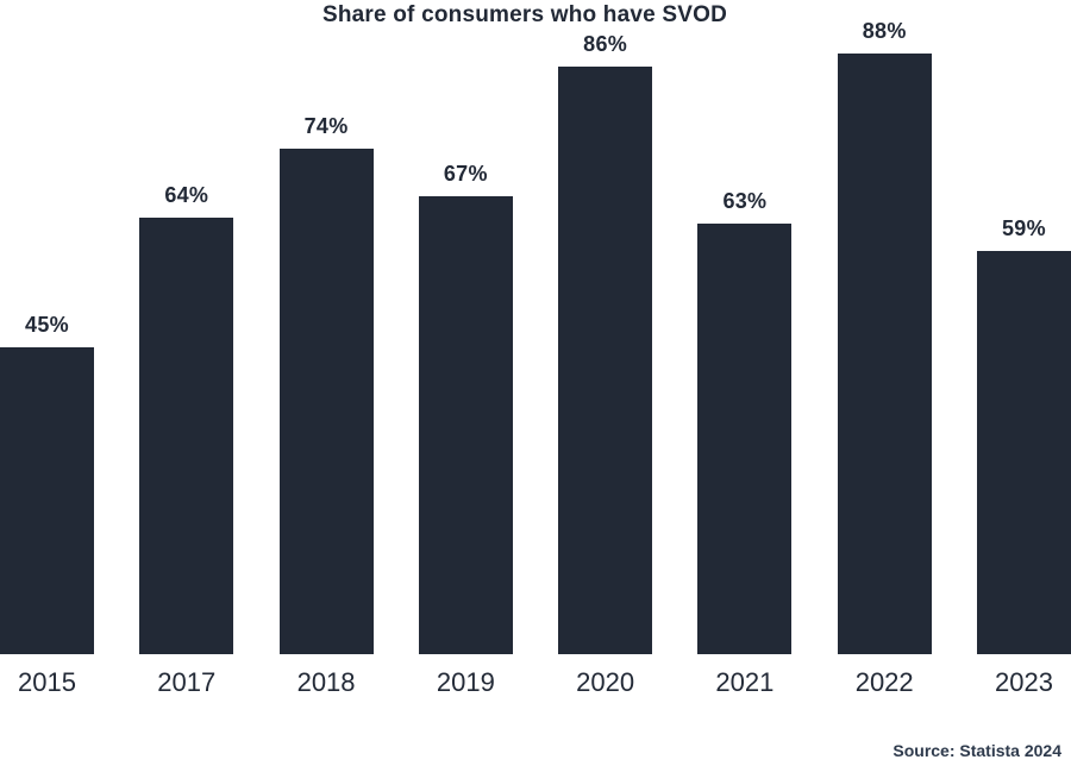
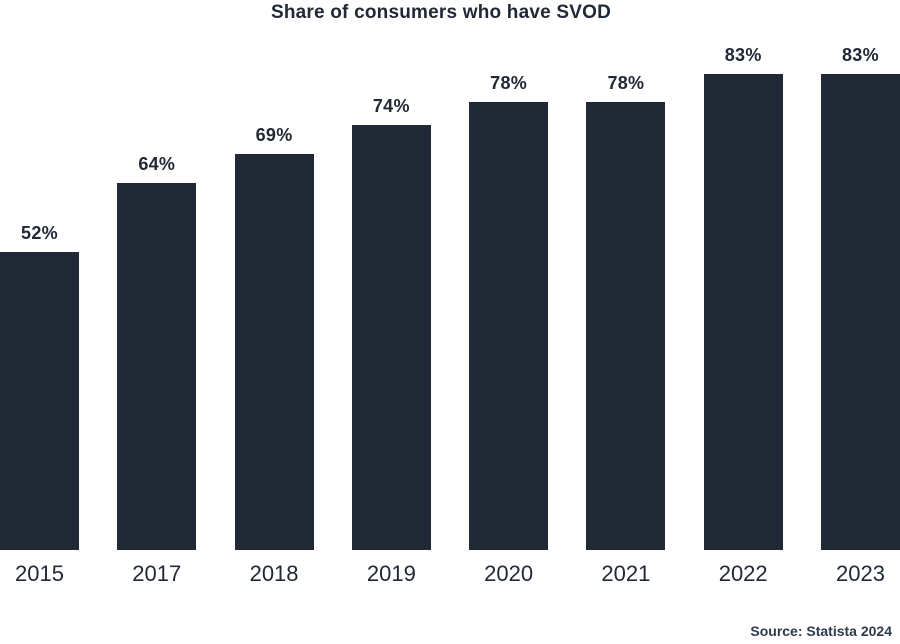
2015: 45% -> 52%
2018: 74% -> 69%
2019: 67% -> 74%
2020: 86% -> 78%
2021: 63% -> 78%
2022: 88% -> 83%
2023: 59% -> 83%
